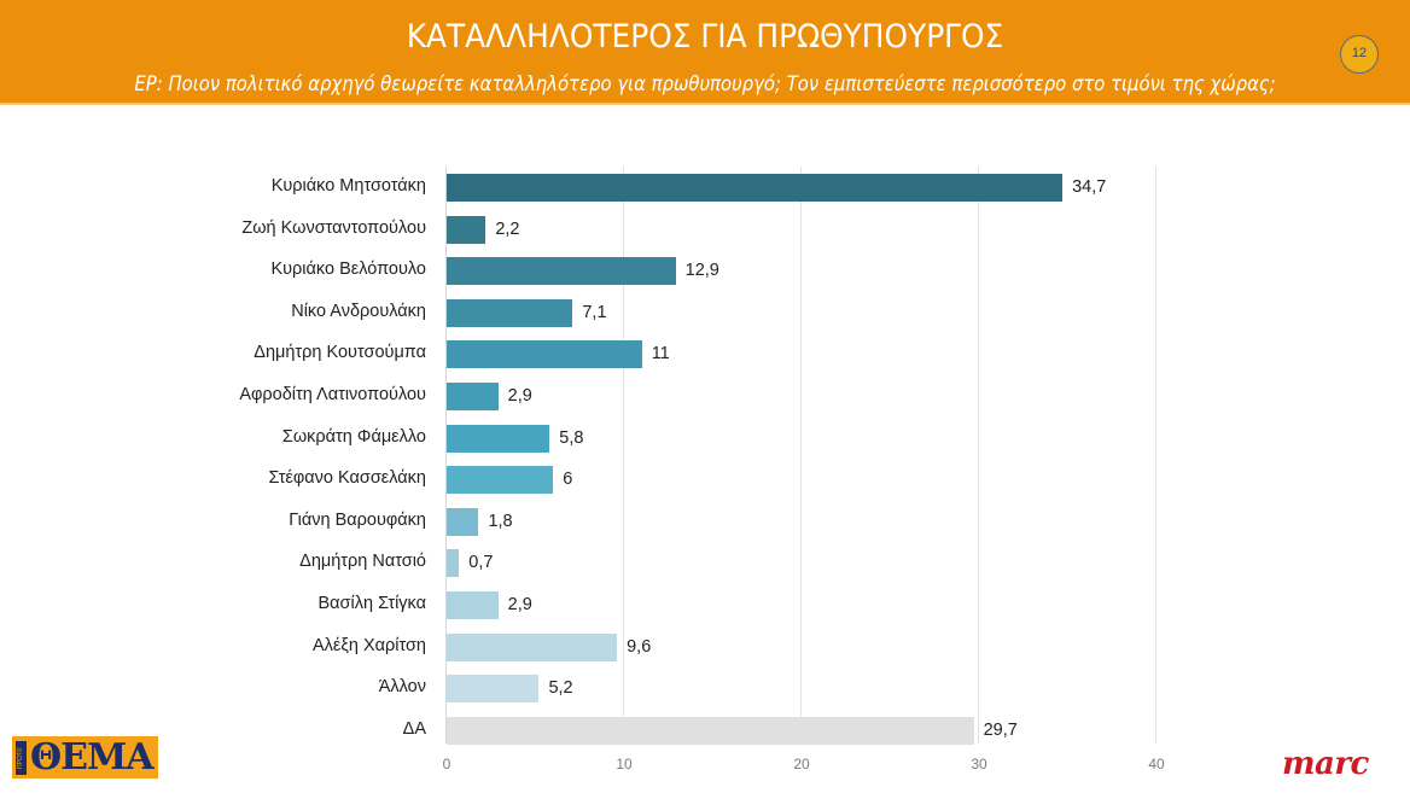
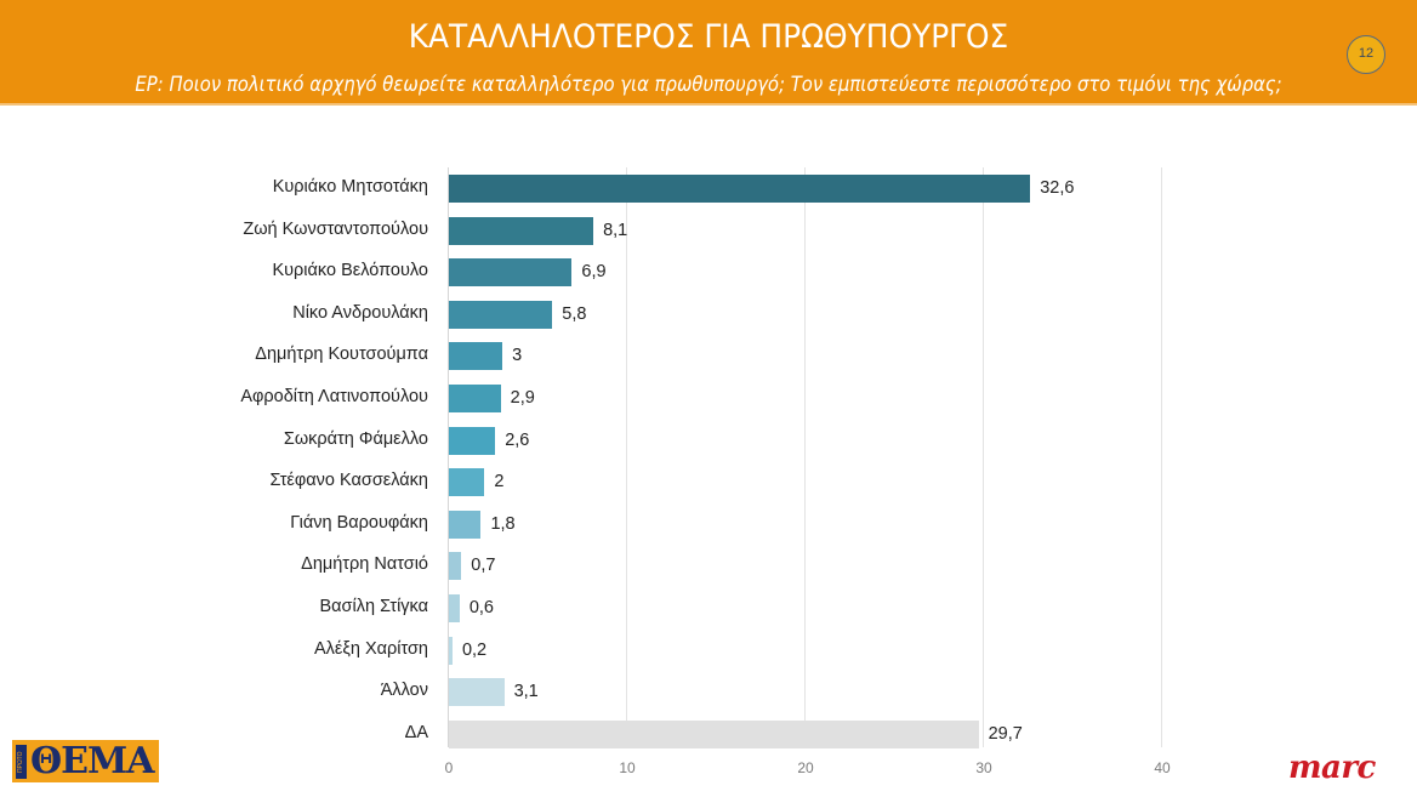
Κυριάκο Μητσοτάκη: 34,7 -> 32,6
Ζωή Κωνσταντοπούλου: 2,2 -> 8,1
Κυριάκο Βελόπουλο: 12,9 -> 6,9
Νίκο Ανδρουλάκη: 7,1 -> 5,8
Δημήτρη Κουτσούμπα: 11 -> 3
Σωκράτη Φάμελλο: 5,8 -> 2,6
Στέφανο Κασσελάκη: 6 -> 2
Βασίλη Στίγκα: 2,9 -> 0,6
Αλέξη Χαρίτση: 9,6 -> 0,2
Άλλον: 5,2 -> 3,1
